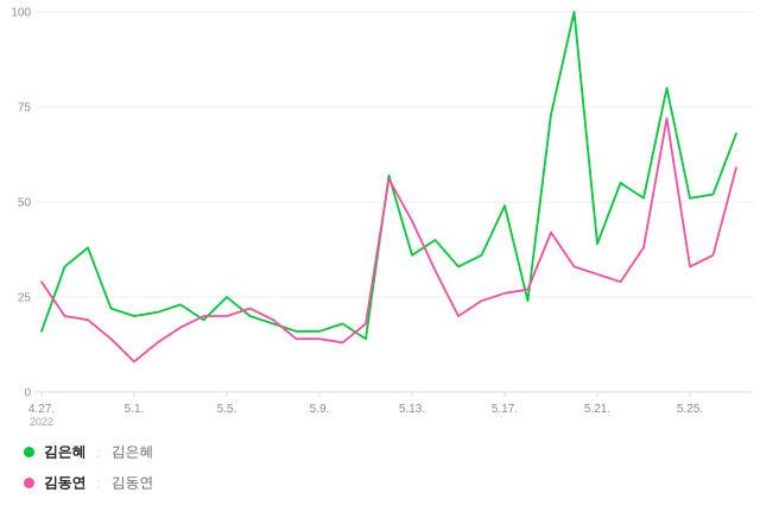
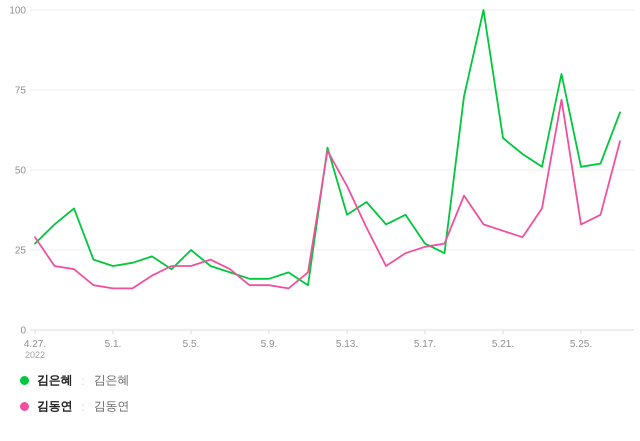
김은혜/4.27.: 16 -> 27
김동연/5.1.: 8 -> 13
김은혜/5.17.: 49 -> 27
김은혜/5.21.: 39 -> 60
